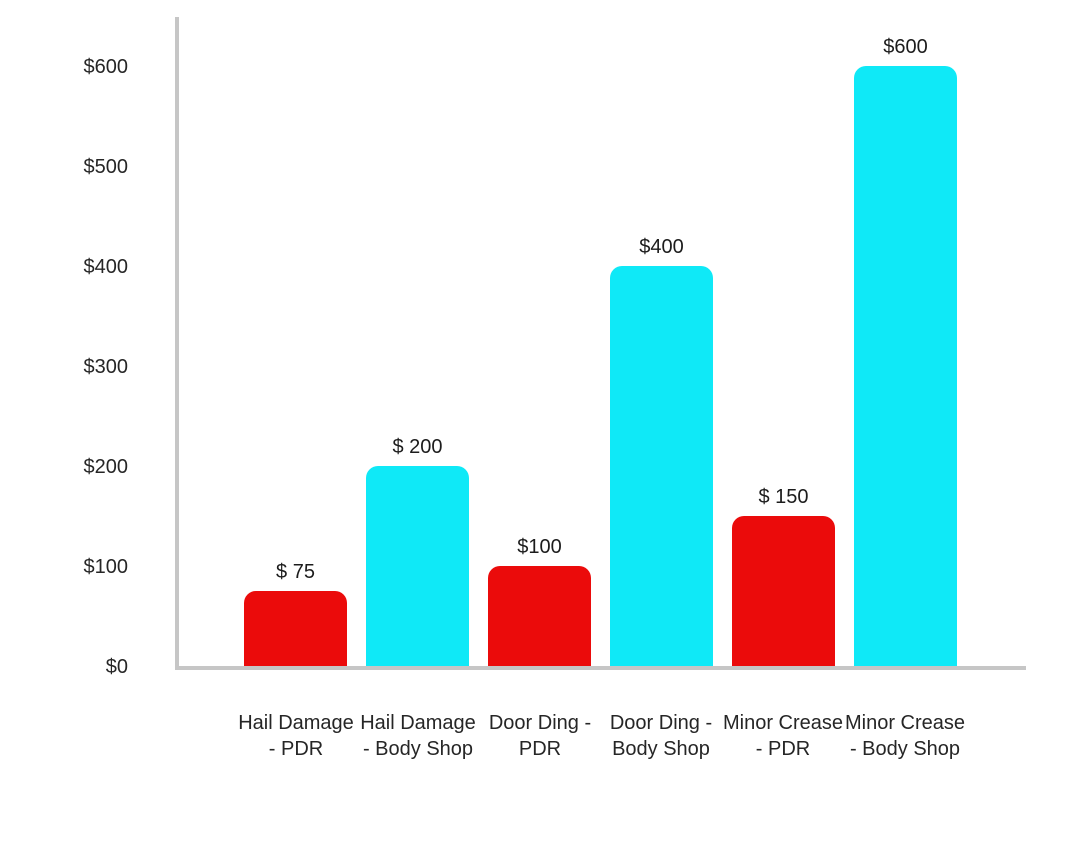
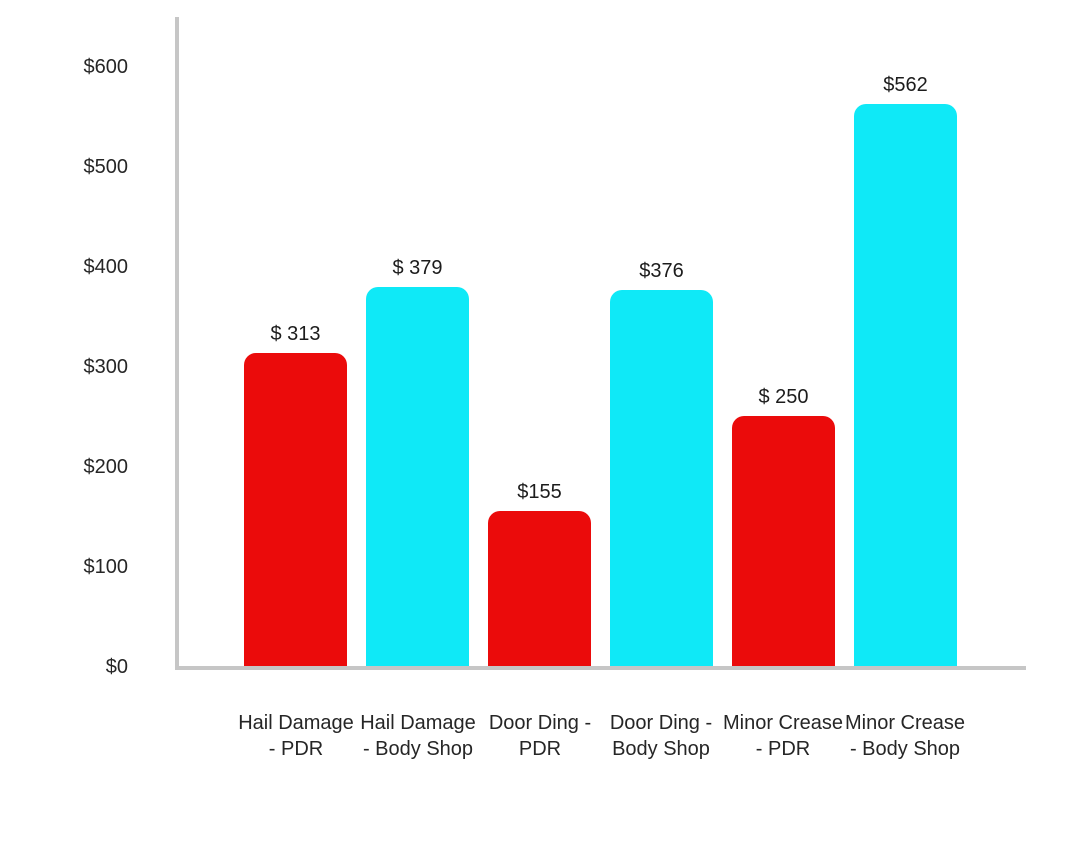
Hail Damage - PDR: 75 -> 313
Hail Damage - Body Shop: 200 -> 379
Door Ding - PDR: $100 -> $155
Door Ding - Body Shop: $400 -> $376
Minor Crease - PDR: 150 -> 250
Minor Crease - Body Shop: $600 -> $562
